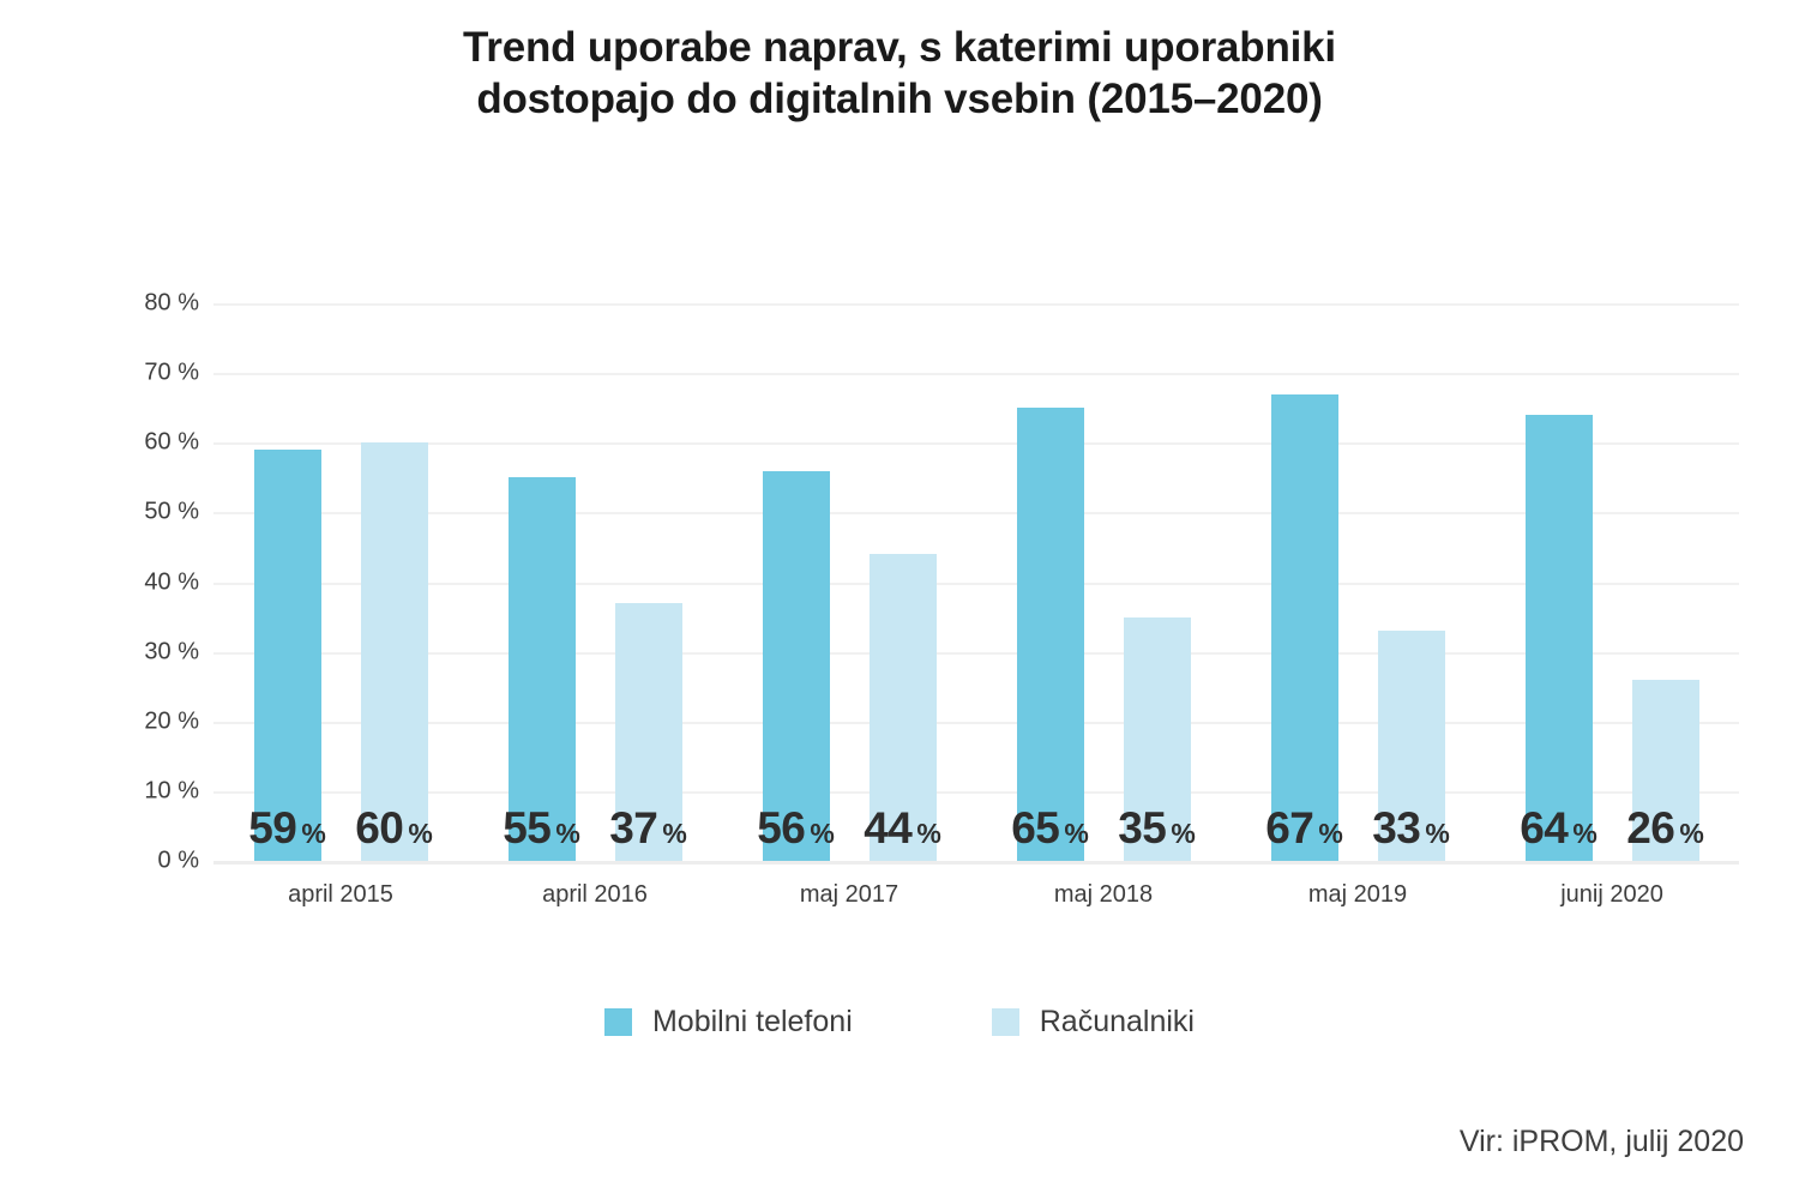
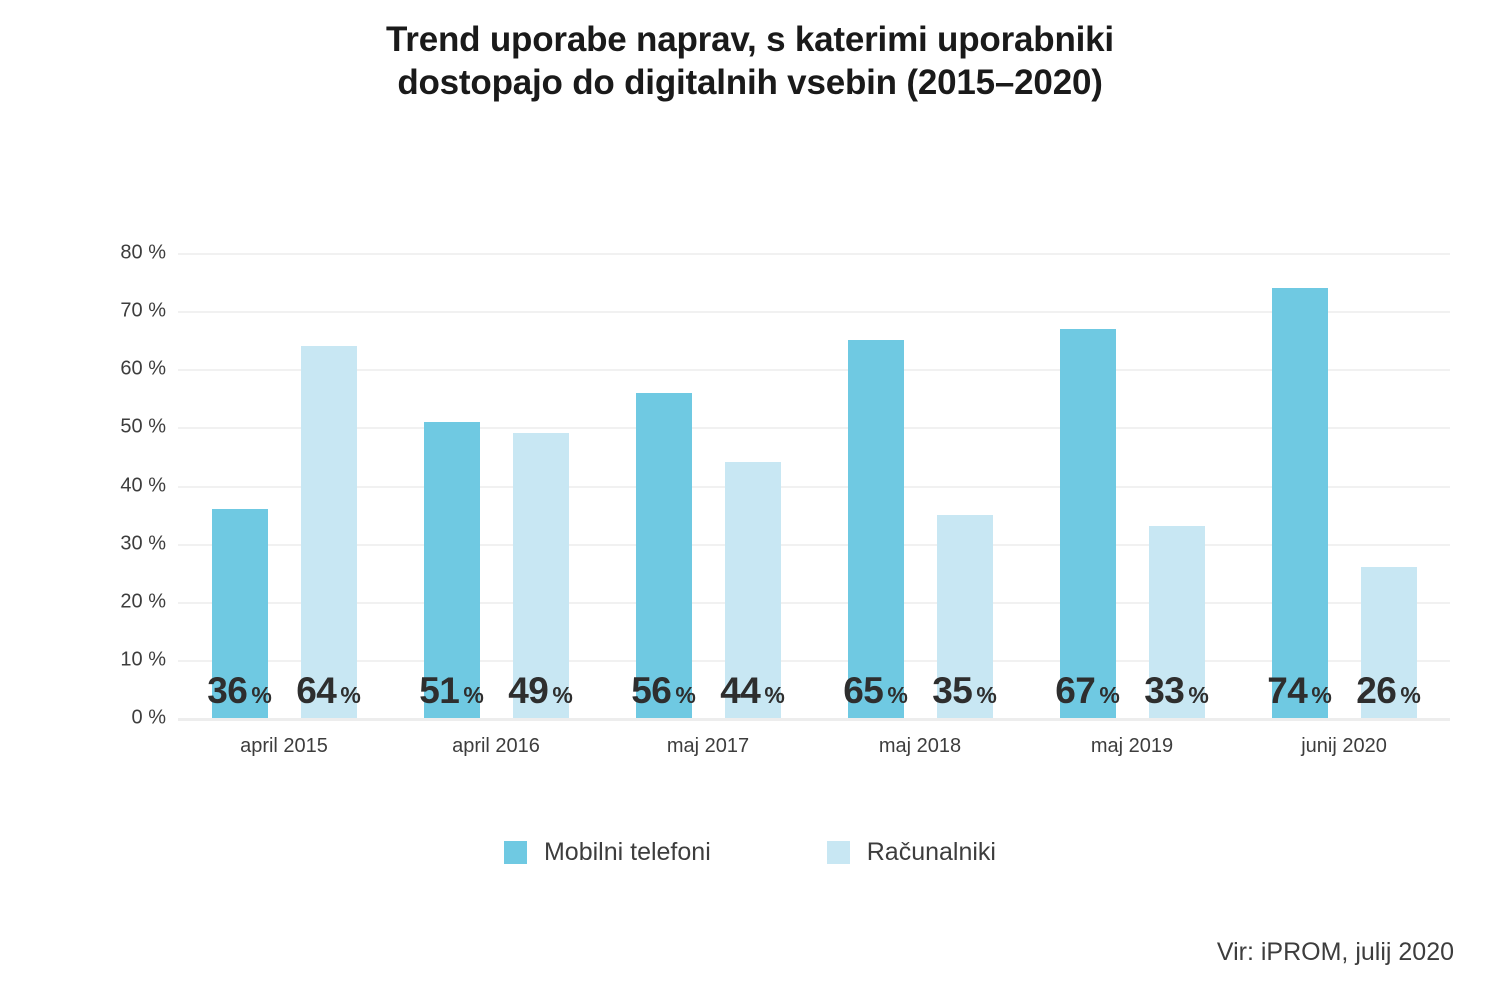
Mobilni telefoni/april 2015: 59 -> 36
Računalniki/april 2015: 60 -> 64
Mobilni telefoni/april 2016: 55 -> 51
Računalniki/april 2016: 37 -> 49
Mobilni telefoni/junij 2020: 64 -> 74
